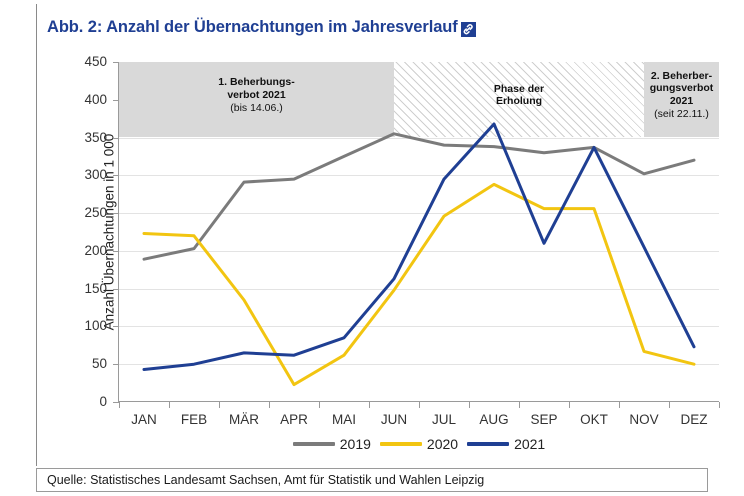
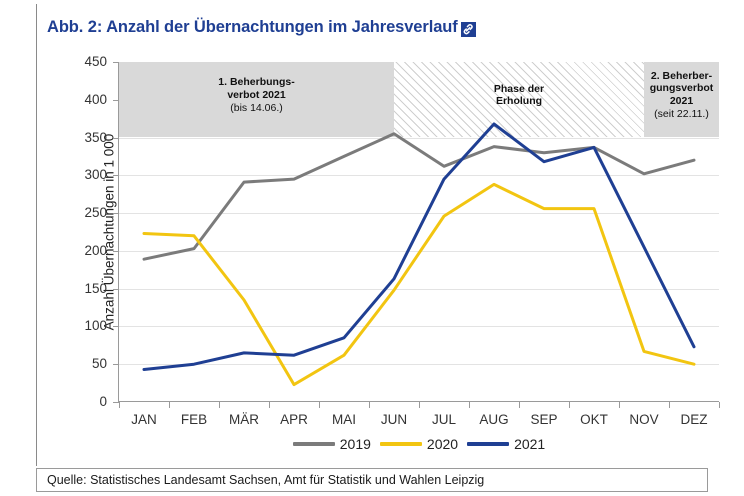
2019/JUL: 340 -> 310
2021/SEP: 210 -> 320
